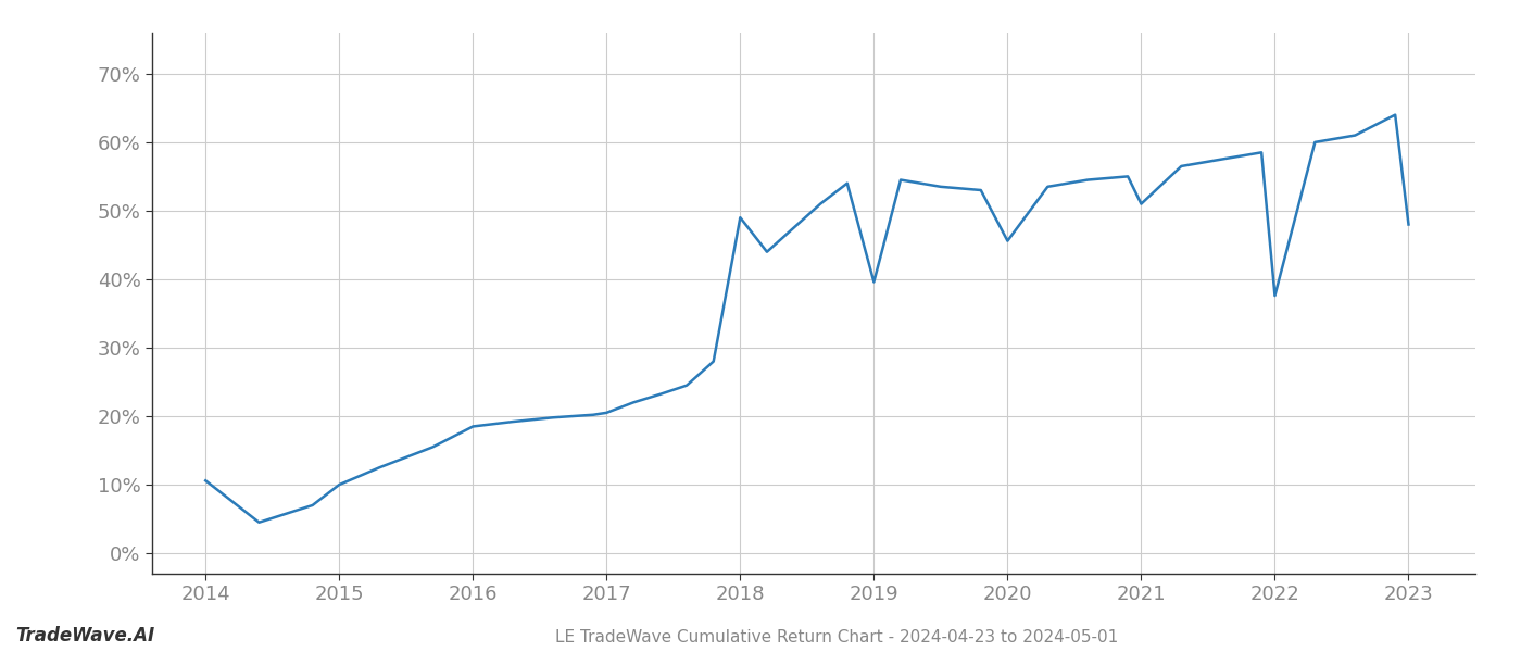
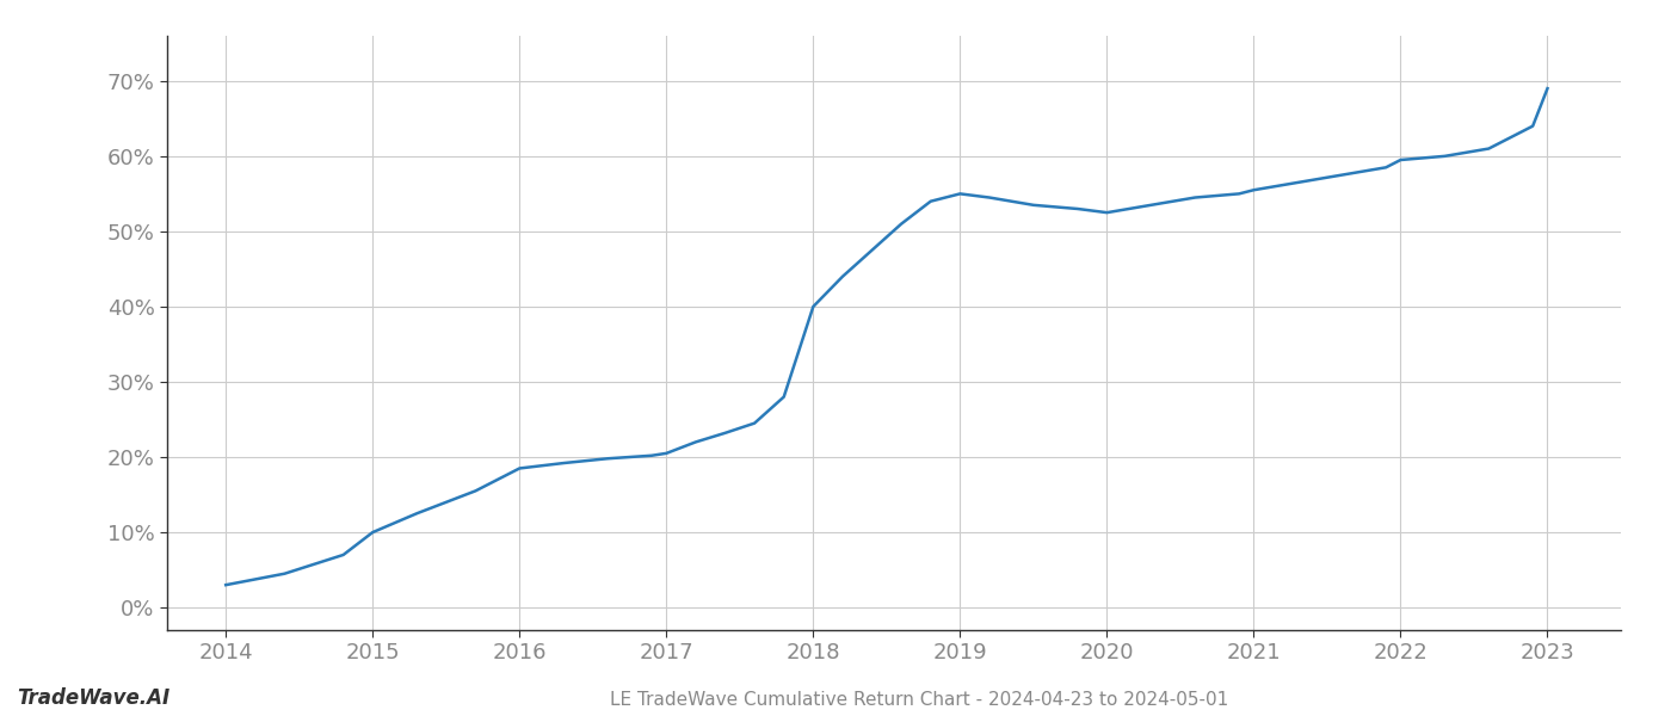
2014: 10.6% -> 3.0%
2018: 49.0% -> 40.0%
2019: 39.6% -> 55.0%
2020: 45.6% -> 52.5%
2021: 51.0% -> 55.5%
2022: 37.6% -> 59.5%
2023: 48.0% -> 69.0%
